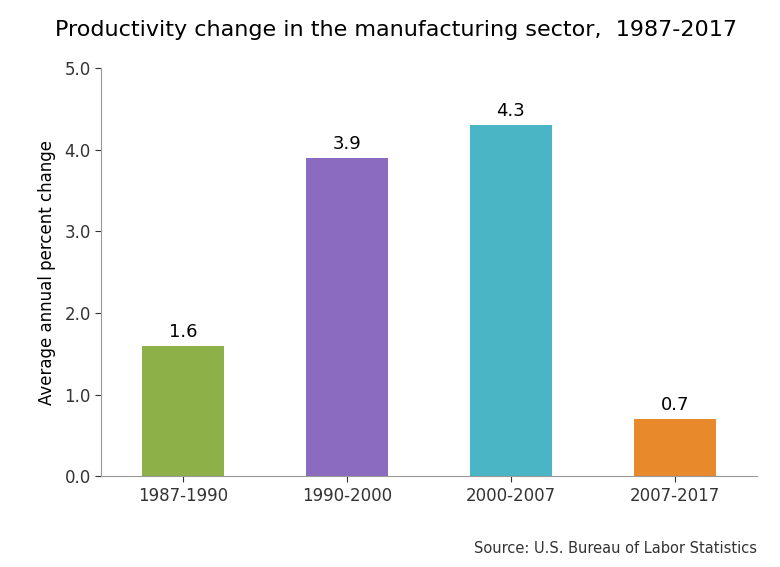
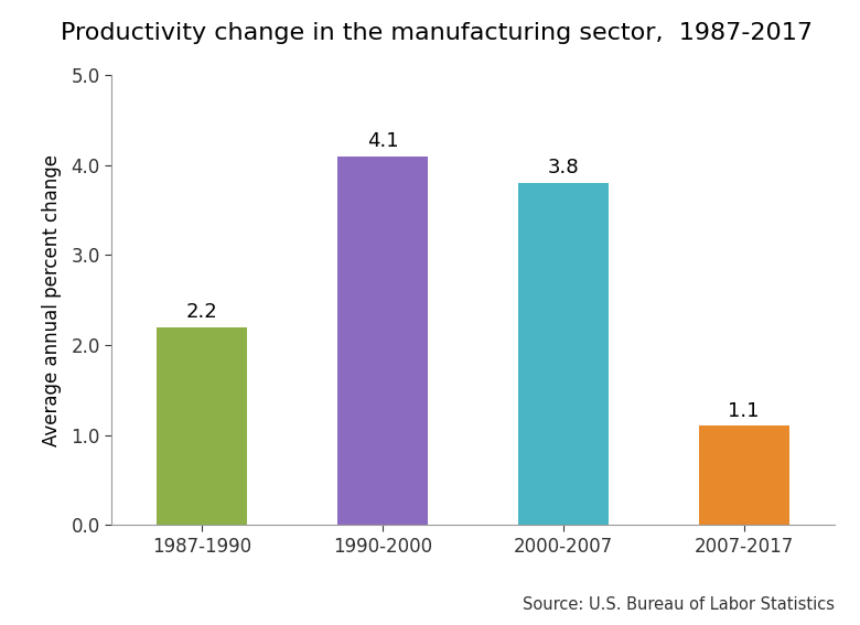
1987-1990: 1.6 -> 2.2
1990-2000: 3.9 -> 4.1
2000-2007: 4.3 -> 3.8
2007-2017: 0.7 -> 1.1
